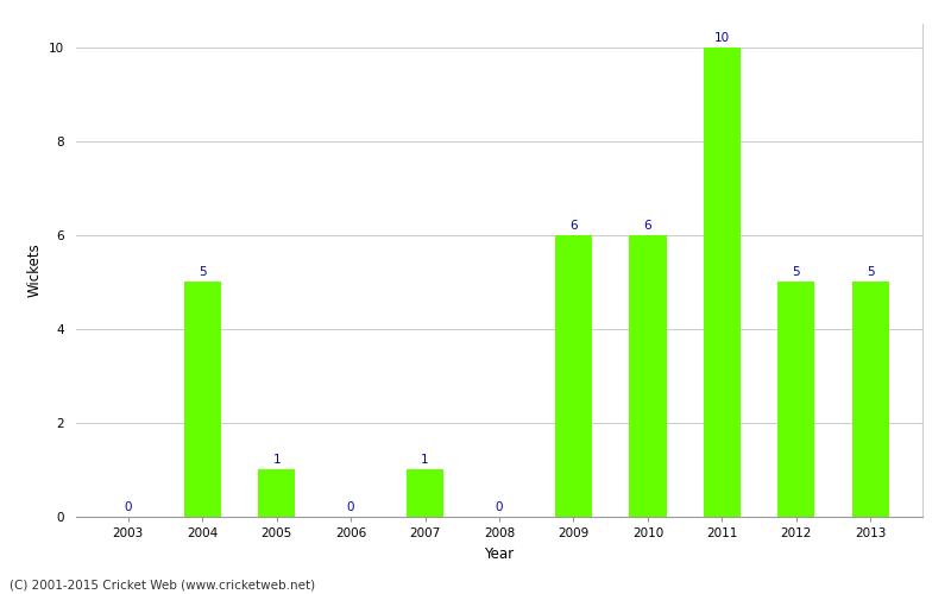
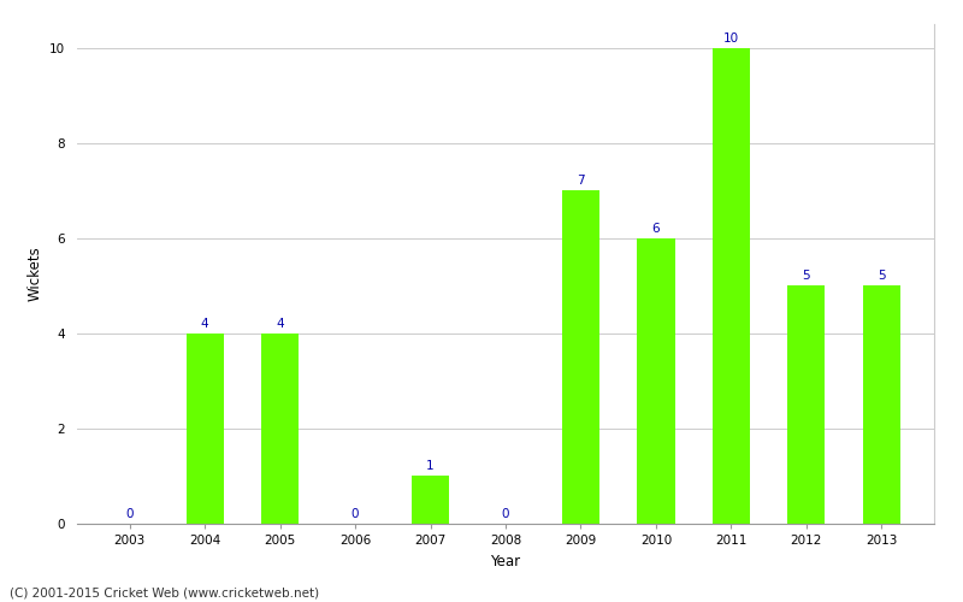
2004: 5 -> 4
2005: 1 -> 4
2009: 6 -> 7
